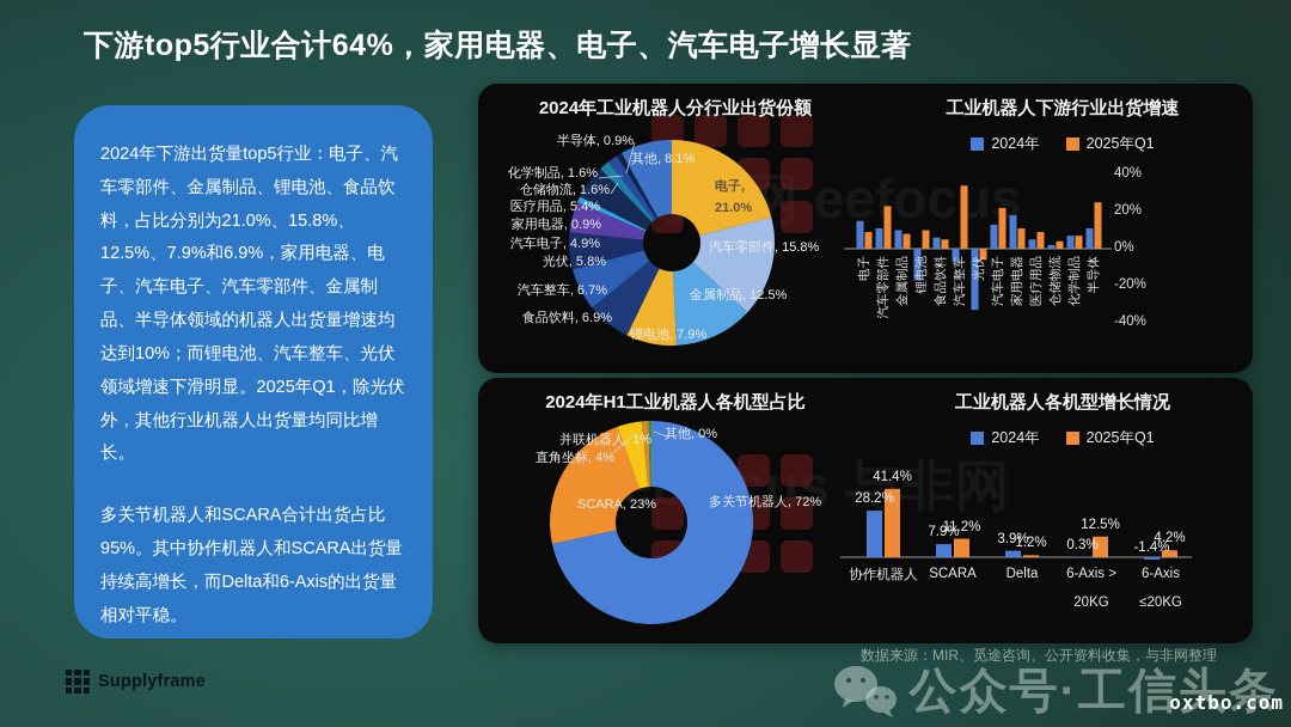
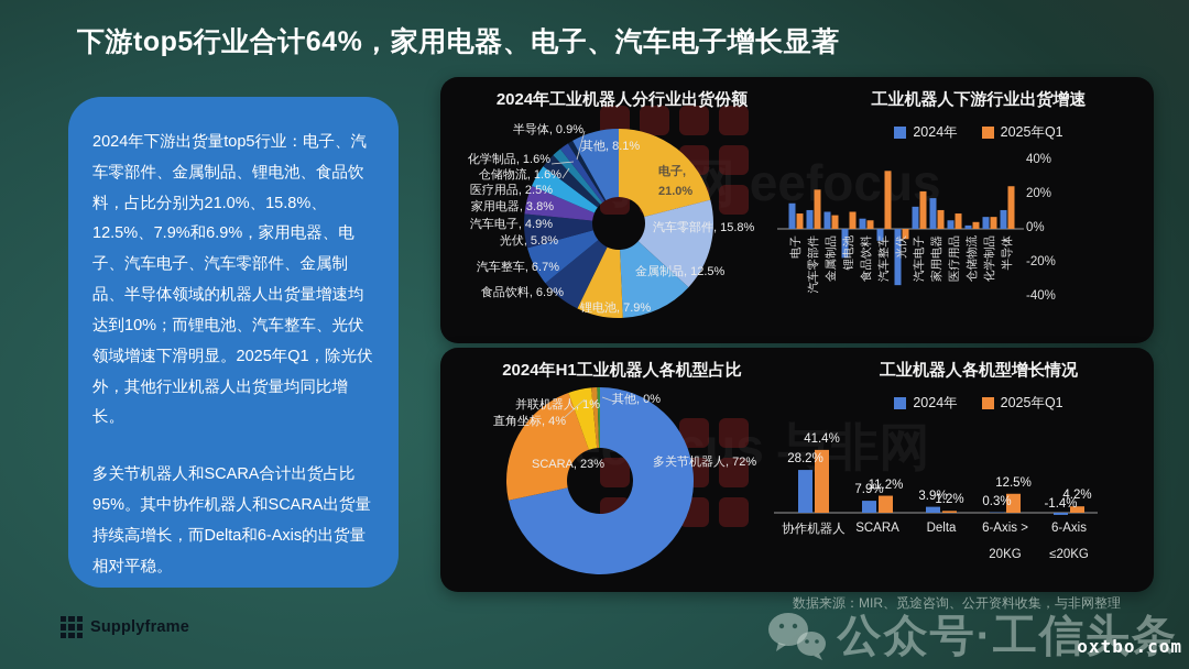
2024年工业机器人分行业出货份额/家用电器: 0.9% -> 3.8%
2024年工业机器人分行业出货份额/医疗用品: 5.4% -> 2.5%
